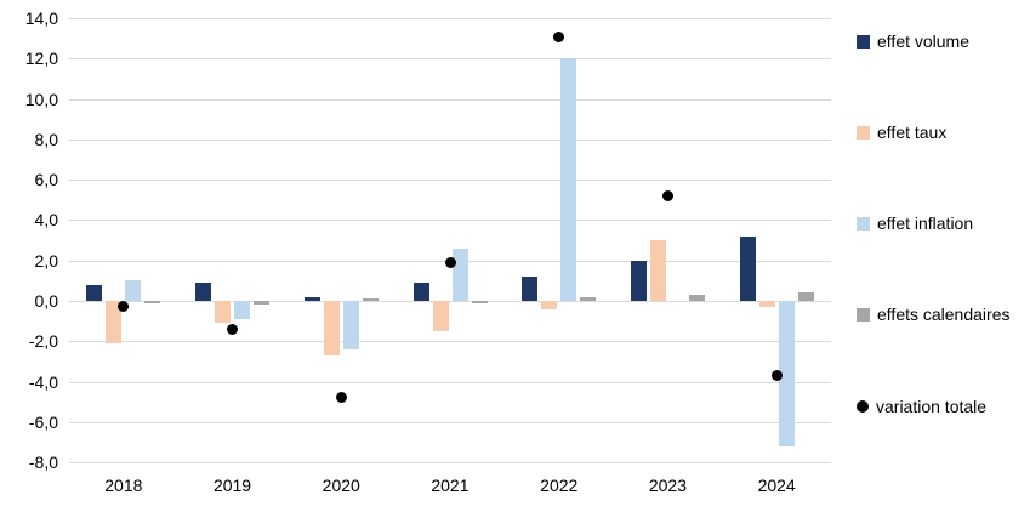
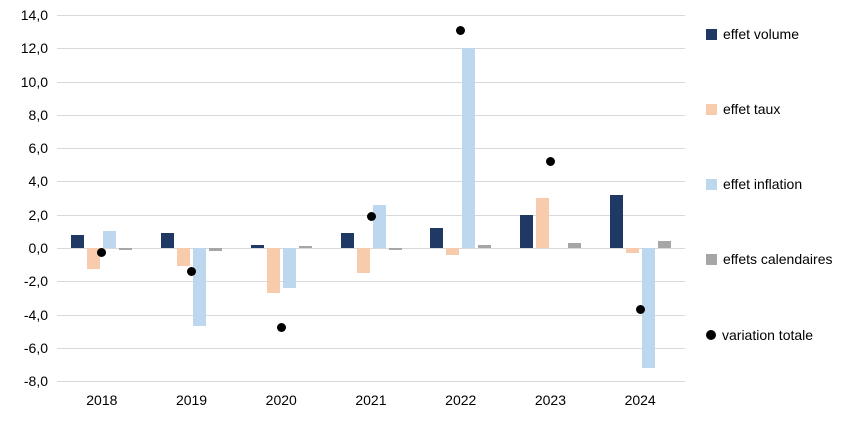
effet taux/2018: -2,1 -> -1,3
effet inflation/2019: -0,9 -> -4,7
